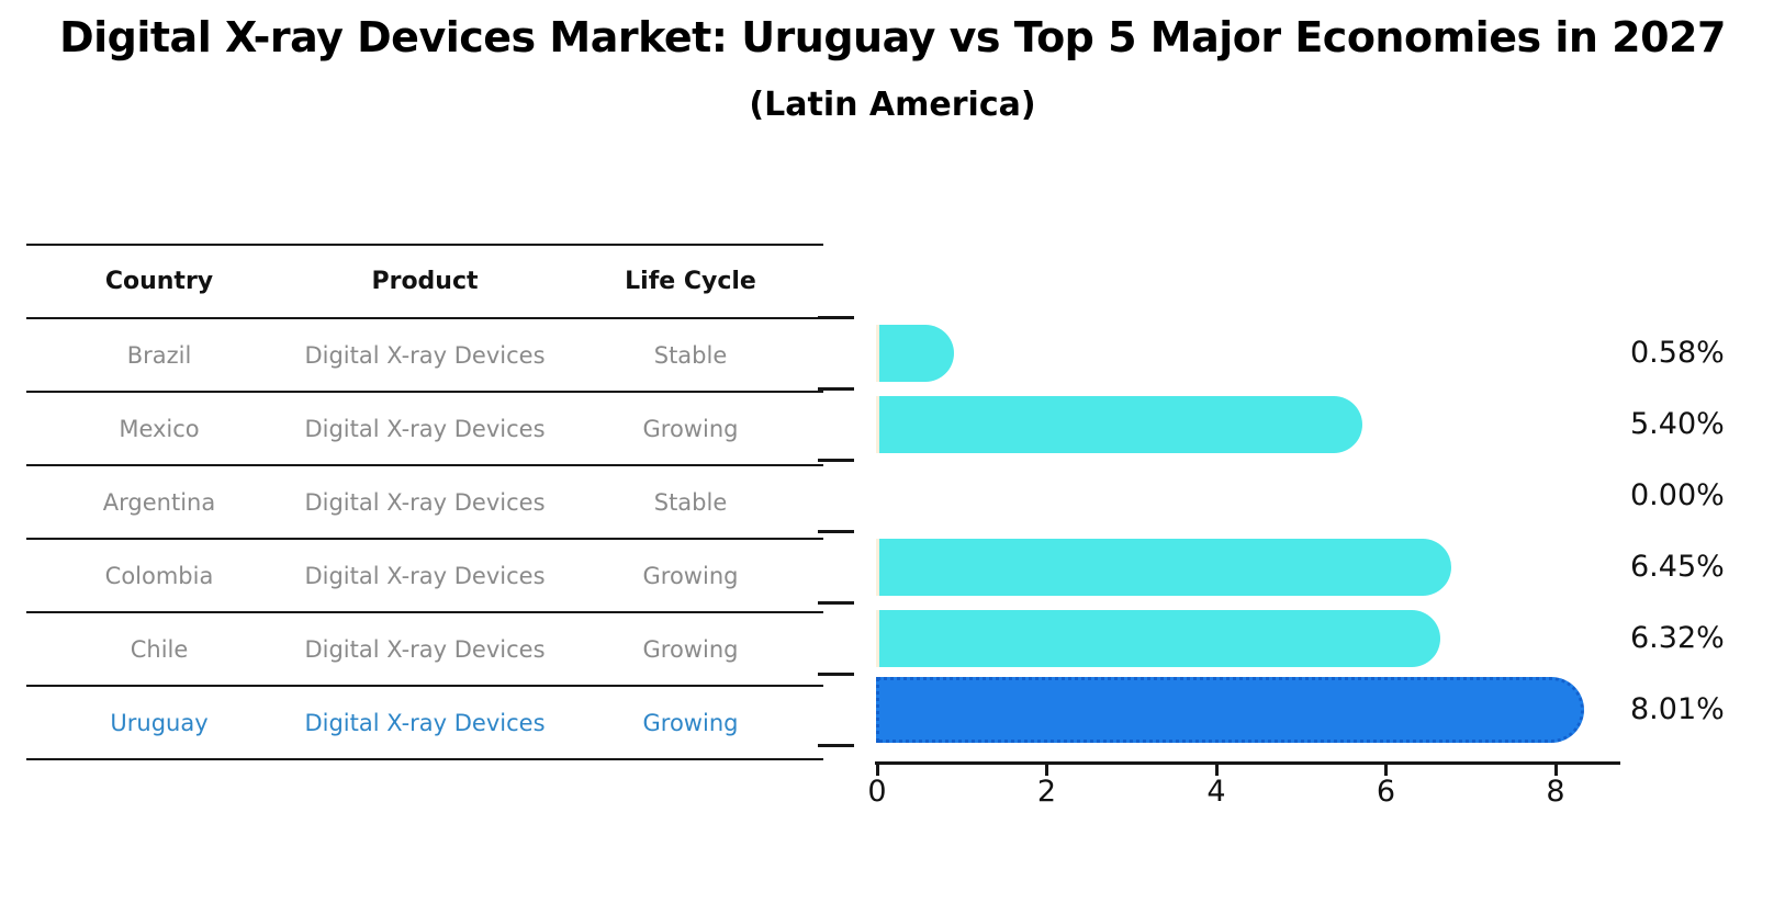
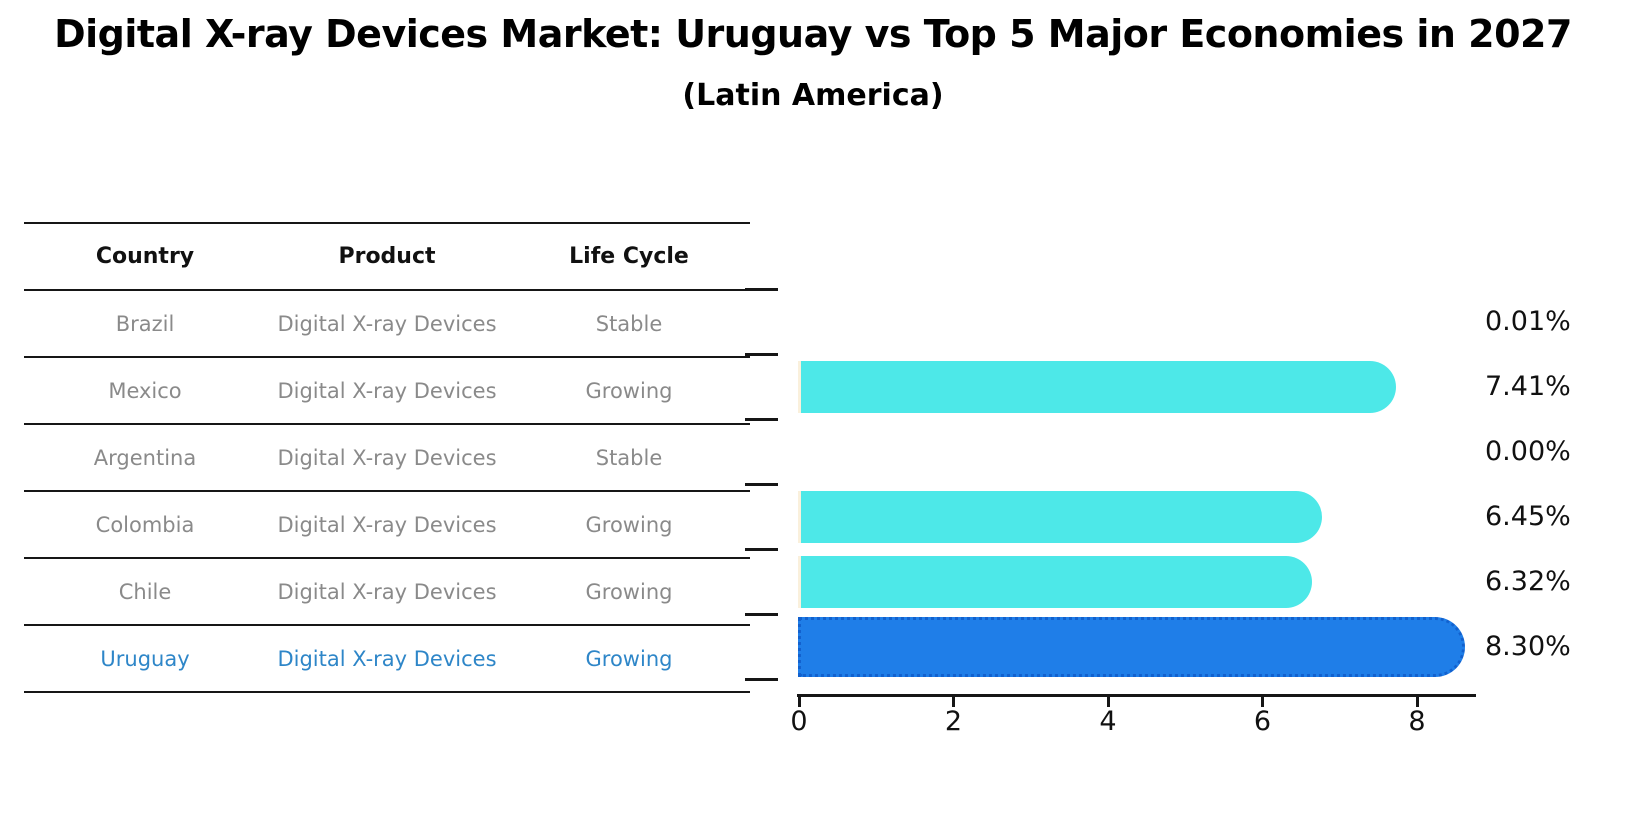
Brazil: 0.58% -> 0.01%
Mexico: 5.40% -> 7.41%
Uruguay: 8.01% -> 8.30%
